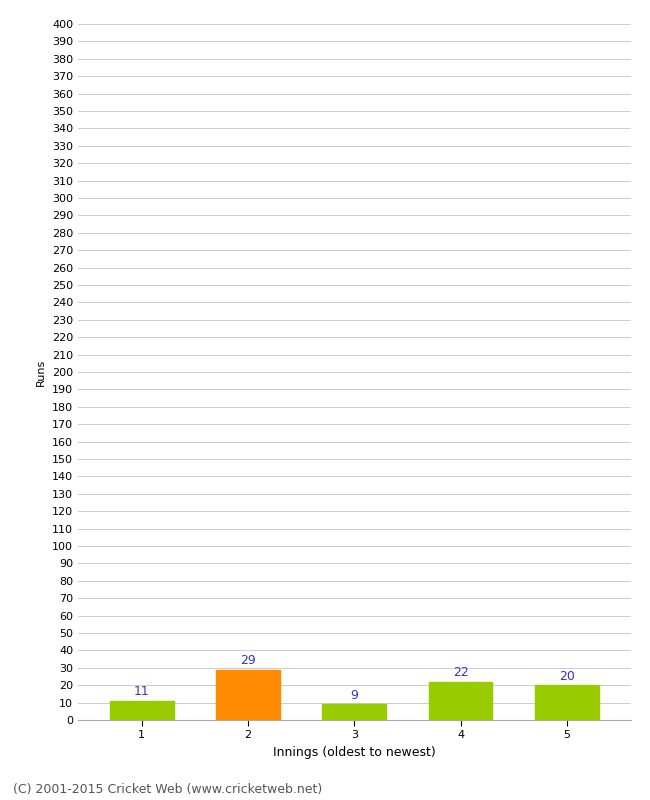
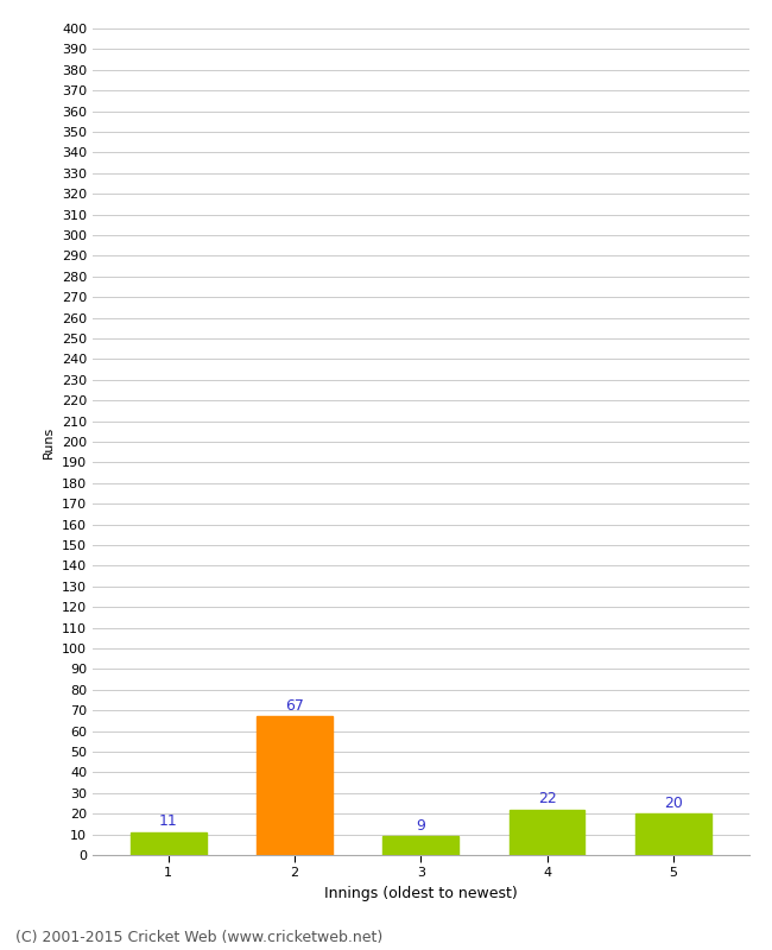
2: 29 -> 67
